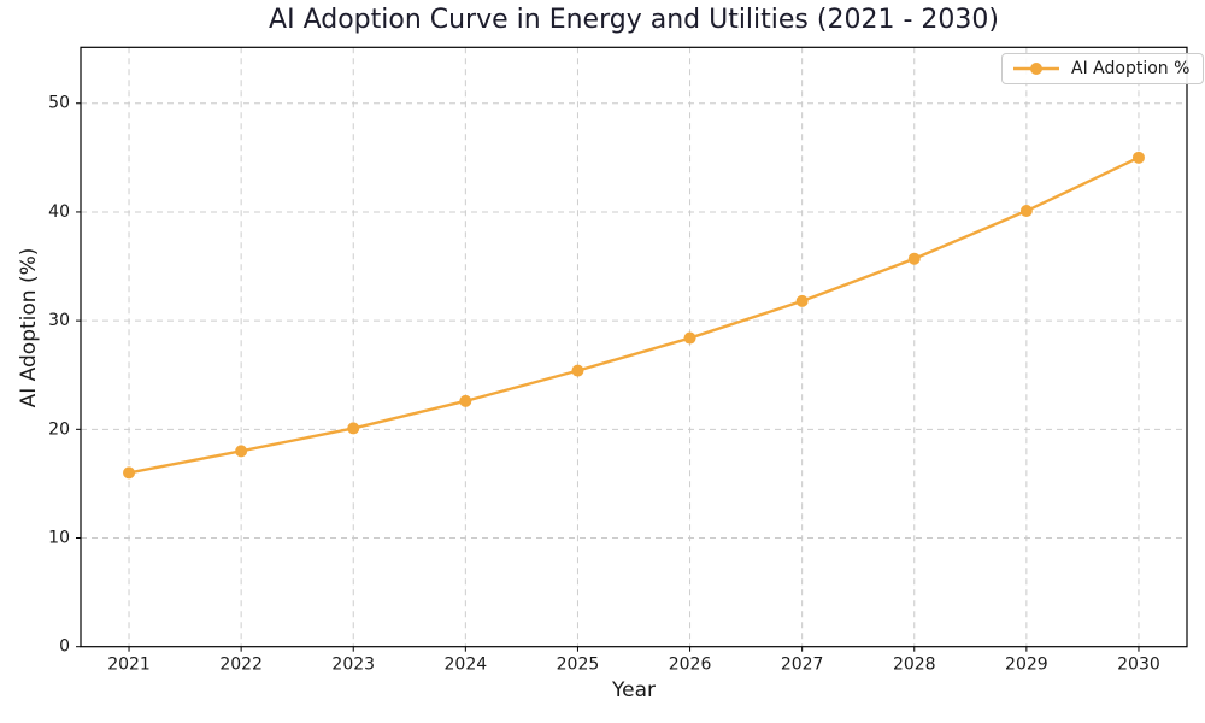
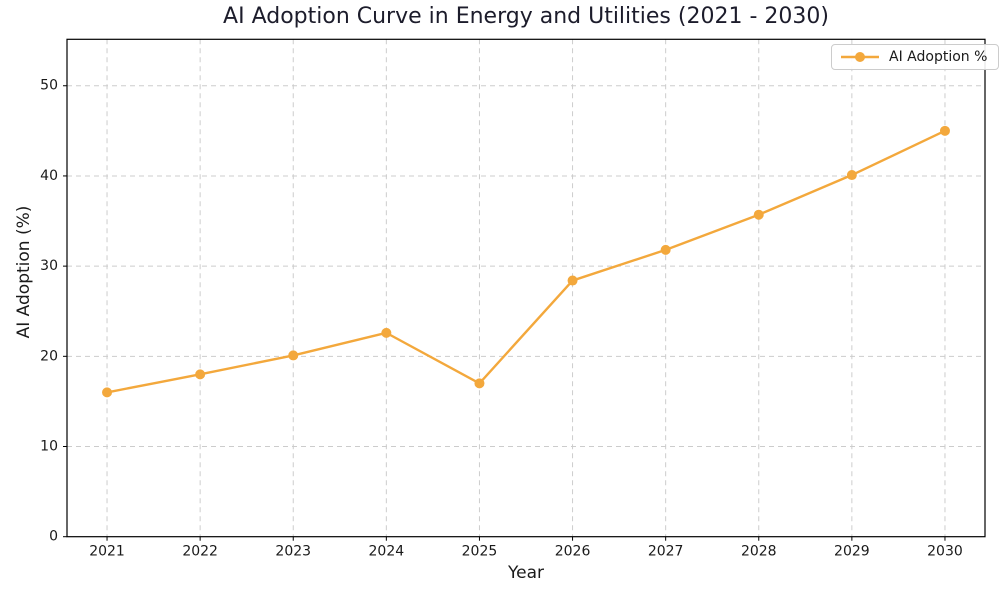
2025: 25 -> 17
